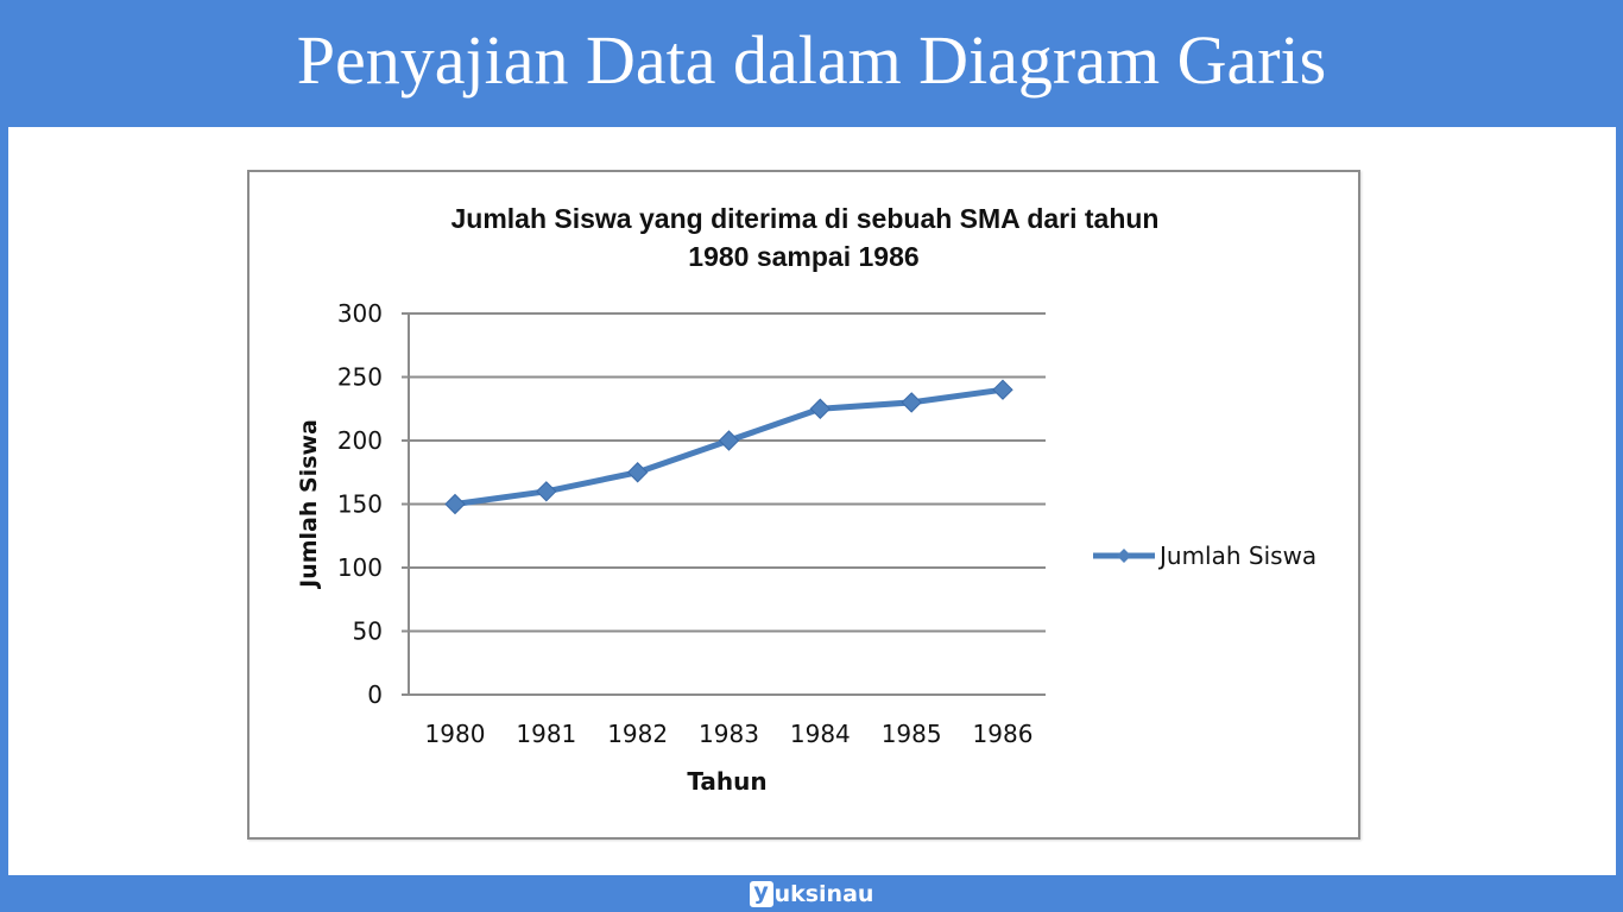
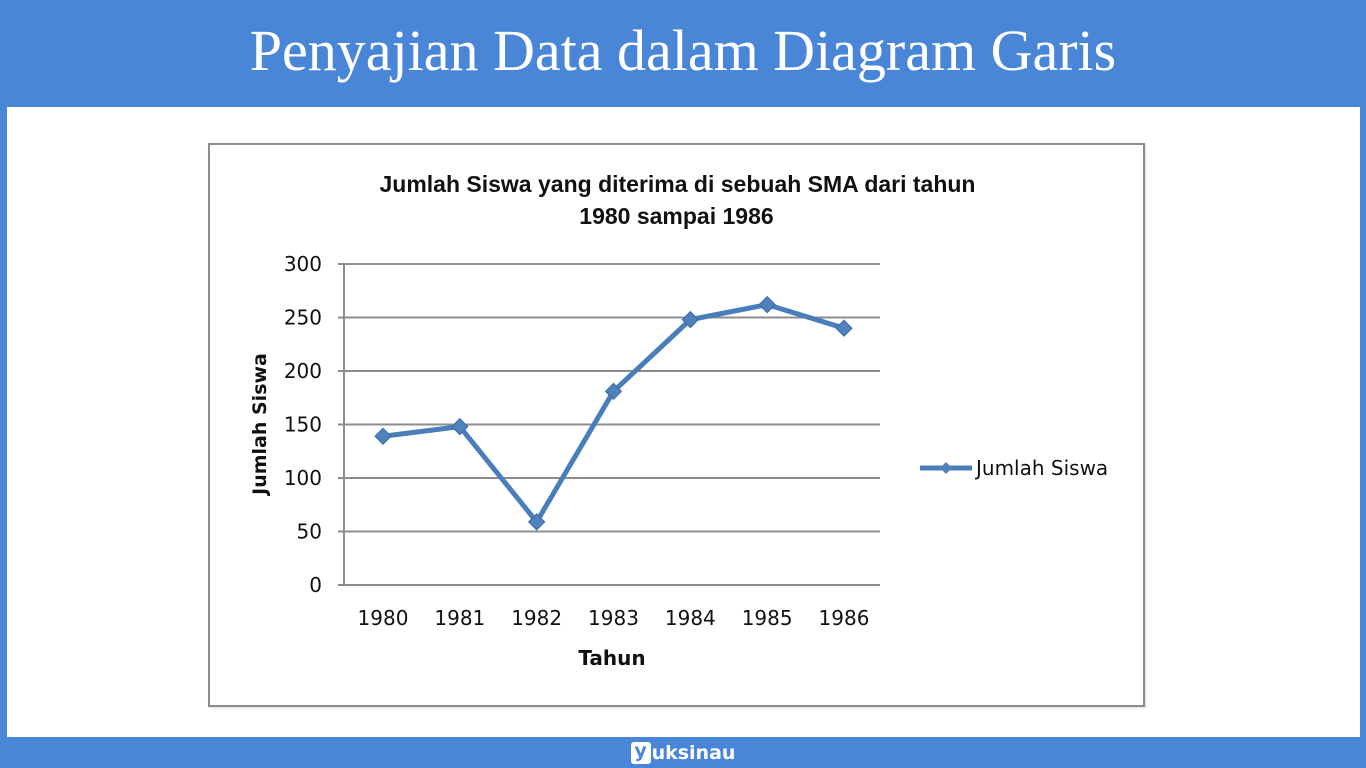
1980: 150 -> 139
1981: 160 -> 148
1982: 175 -> 59
1983: 200 -> 181
1984: 225 -> 248
1985: 230 -> 262
